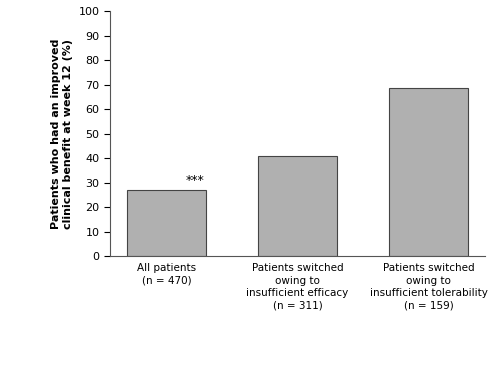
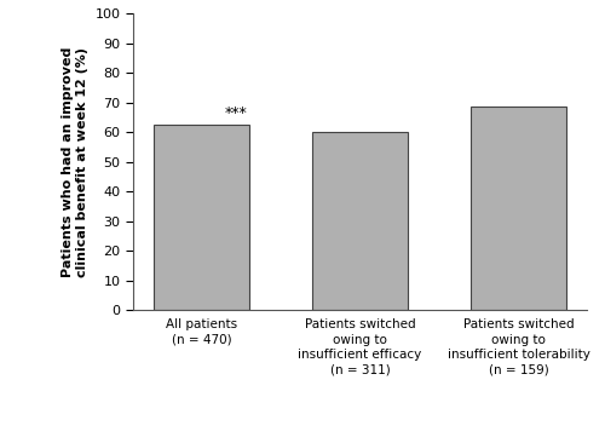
All patients (n = 470): 27.0 -> 62.5
Patients switched owing to insufficient efficacy (n = 311): 41.0 -> 60.0
